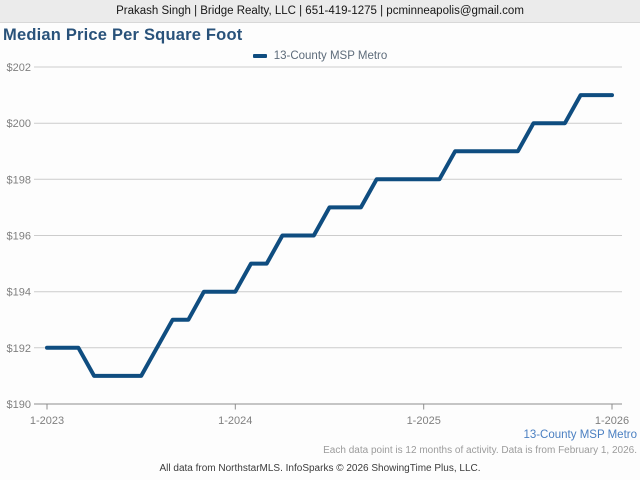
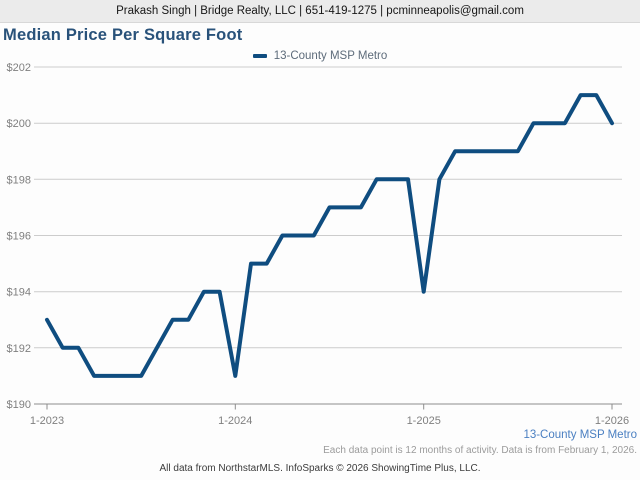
1-2023: $192 -> $193
1-2024: $194 -> $191
1-2025: $198 -> $194
1-2026: $201 -> $200
